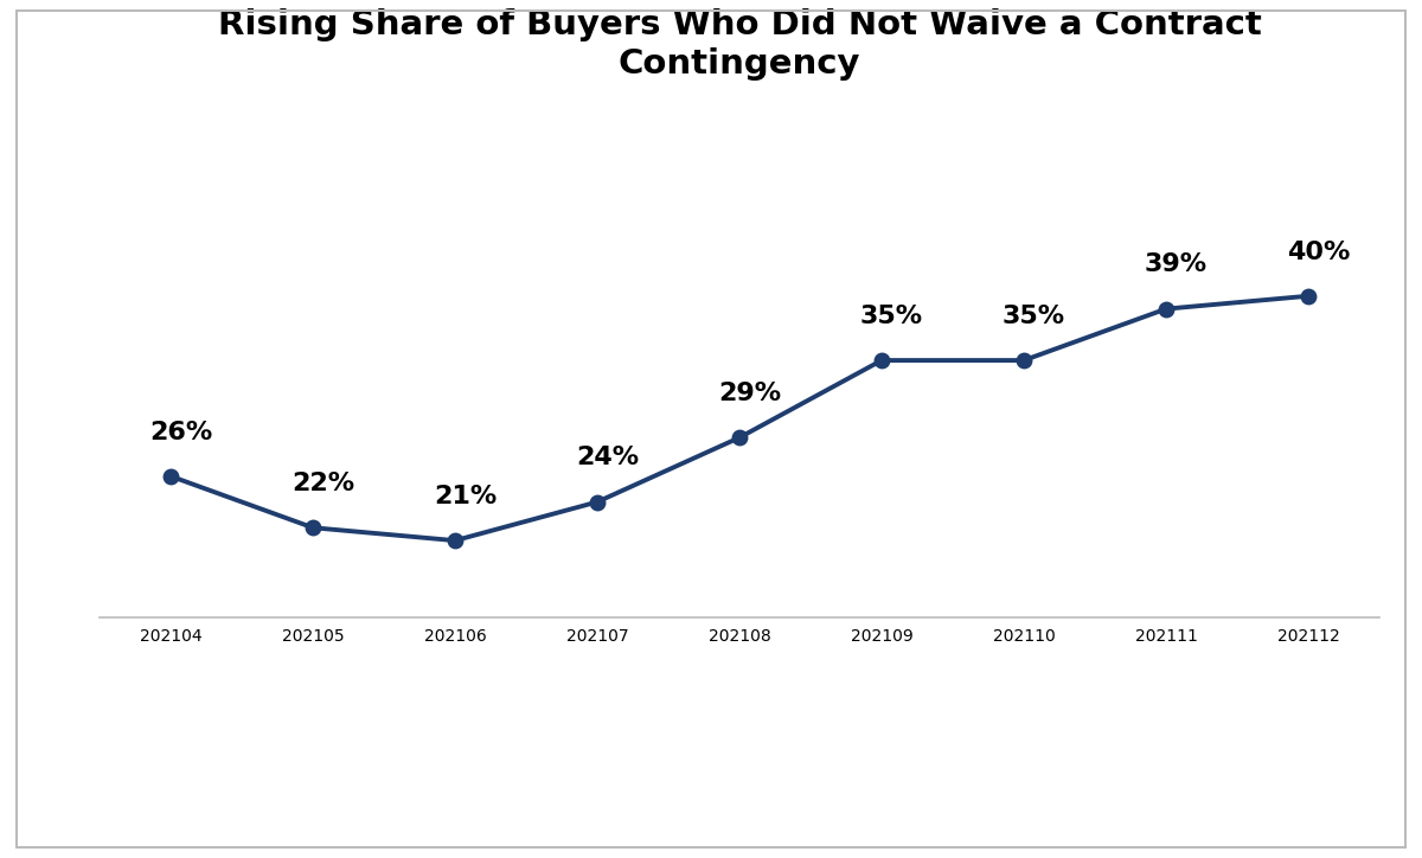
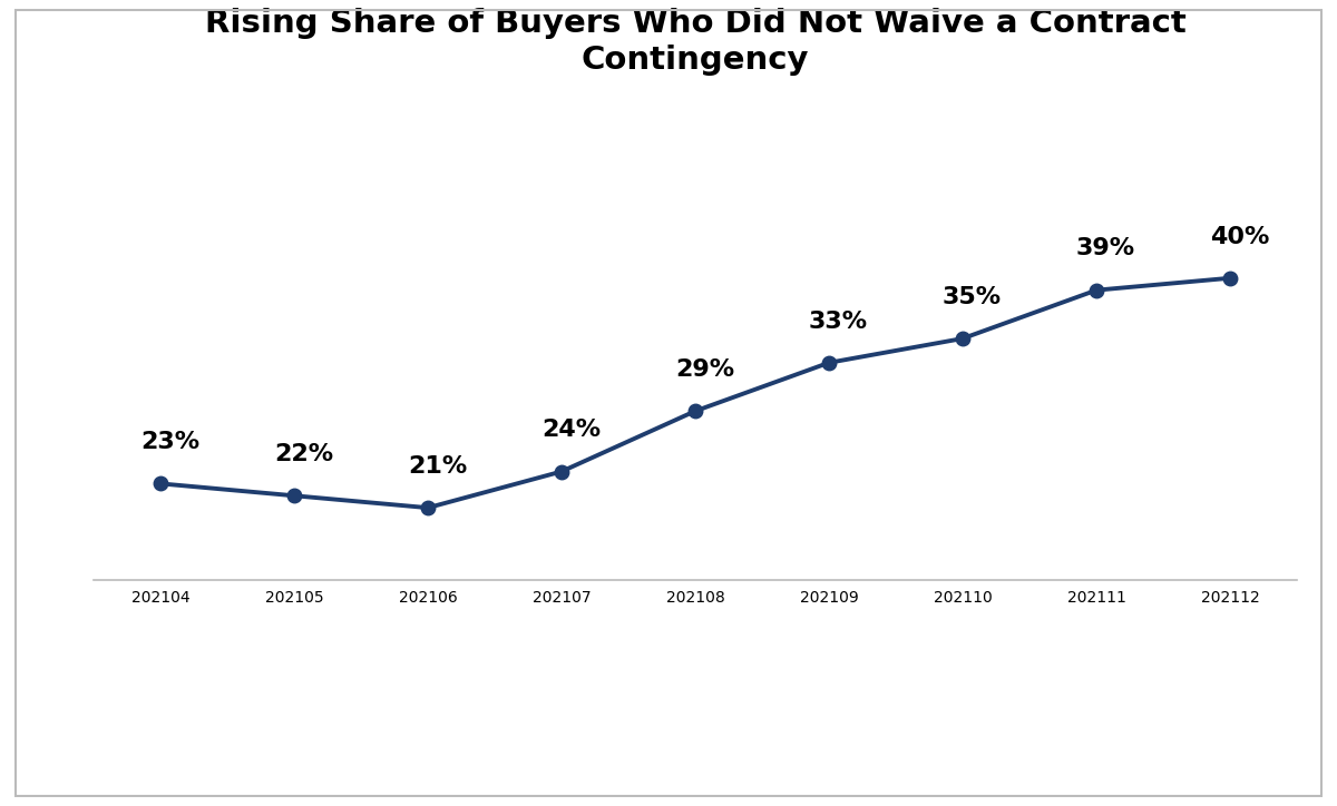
202104: 26% -> 23%
202109: 35% -> 33%
